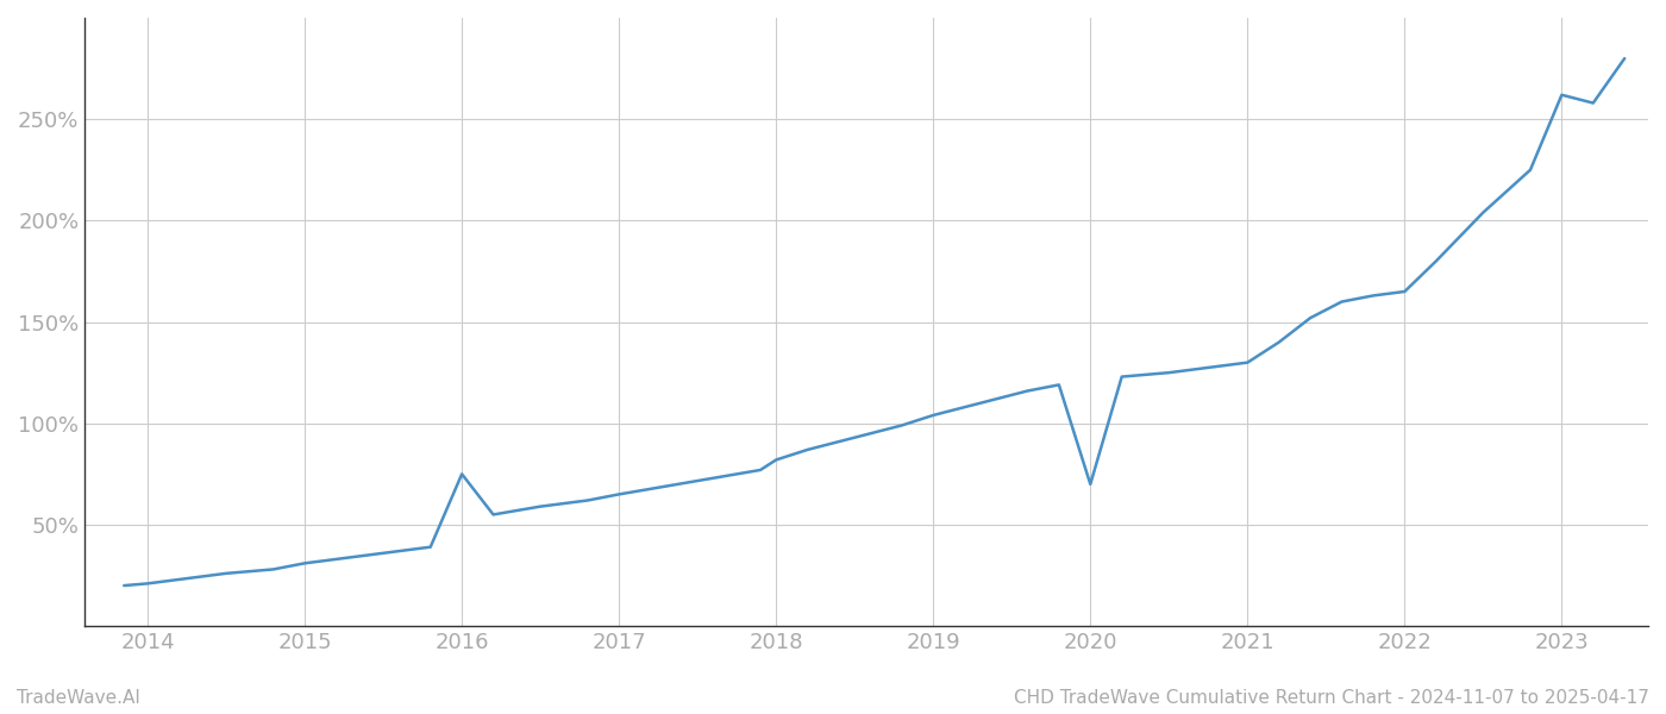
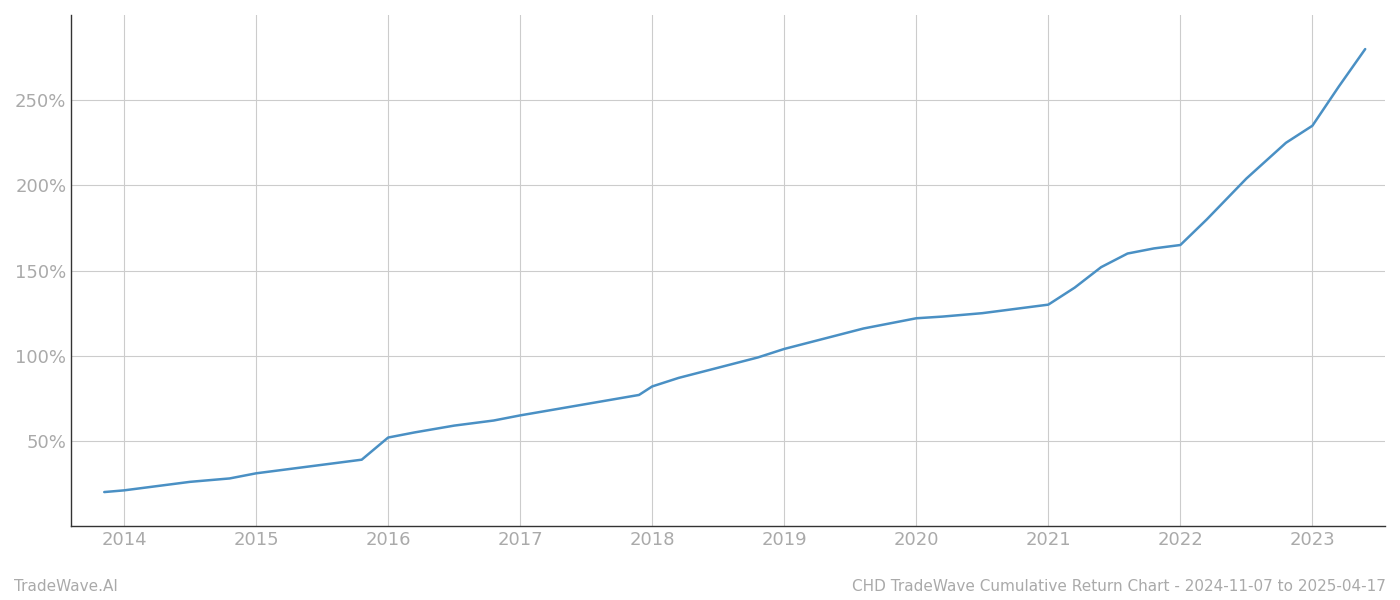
2016: 75% -> 52%
2020: 70% -> 122%
2023: 262% -> 235%
